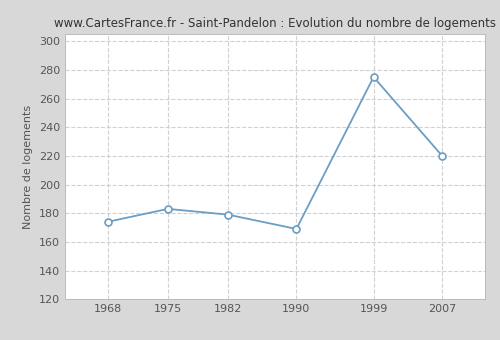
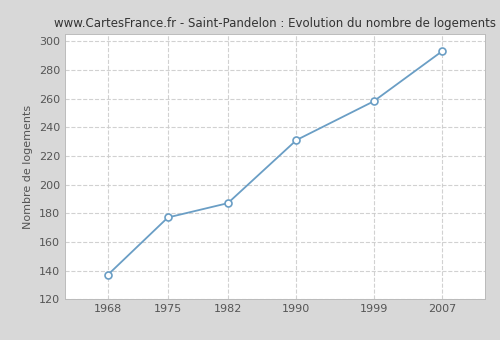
1968: 174 -> 137
1975: 183 -> 177
1982: 179 -> 187
1990: 169 -> 231
1999: 275 -> 258
2007: 220 -> 293
